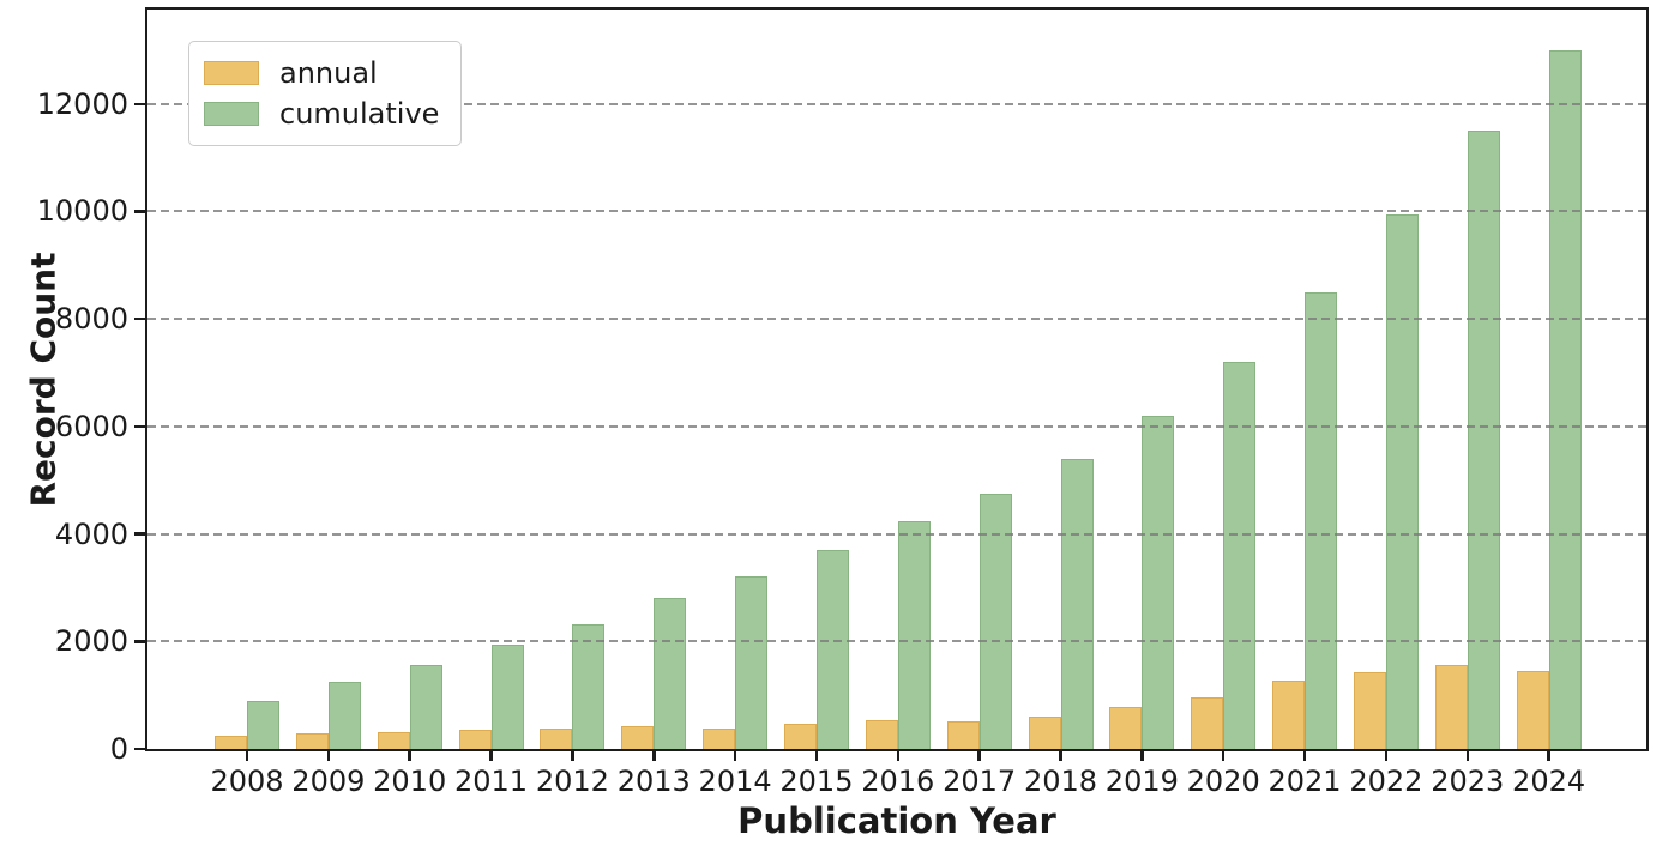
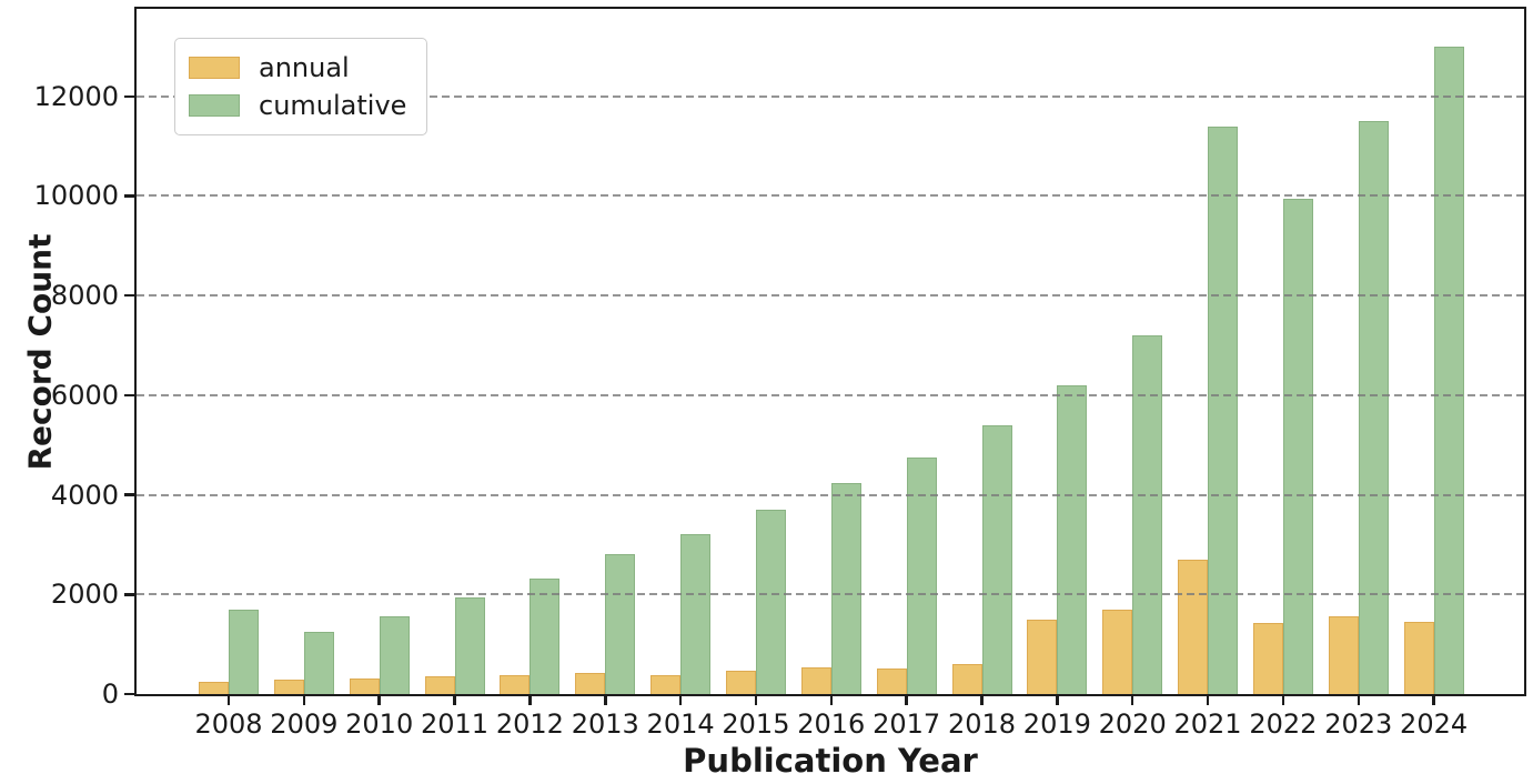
cumulative/2008: 900 -> 1700
annual/2019: 800 -> 1500
annual/2020: 1000 -> 1700
annual/2021: 1300 -> 2700
cumulative/2021: 8500 -> 11400
